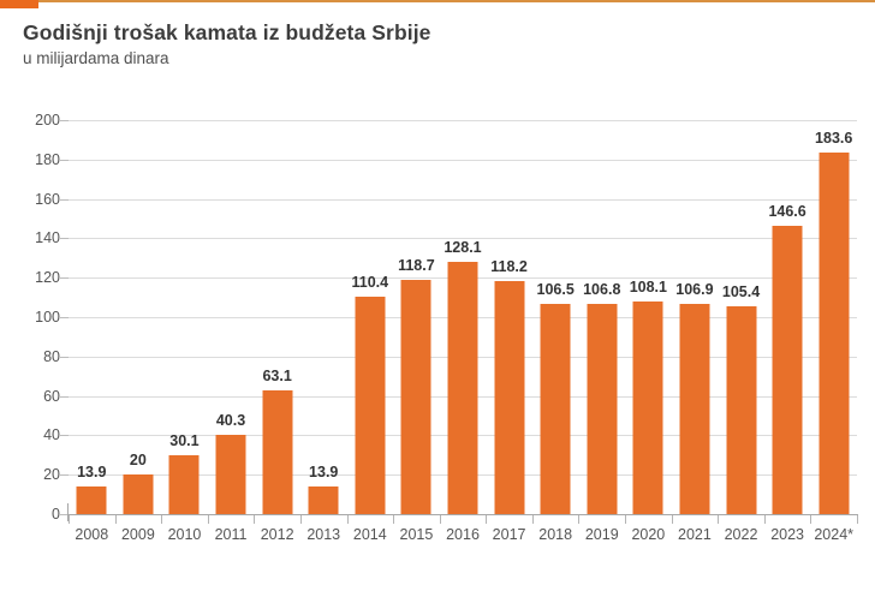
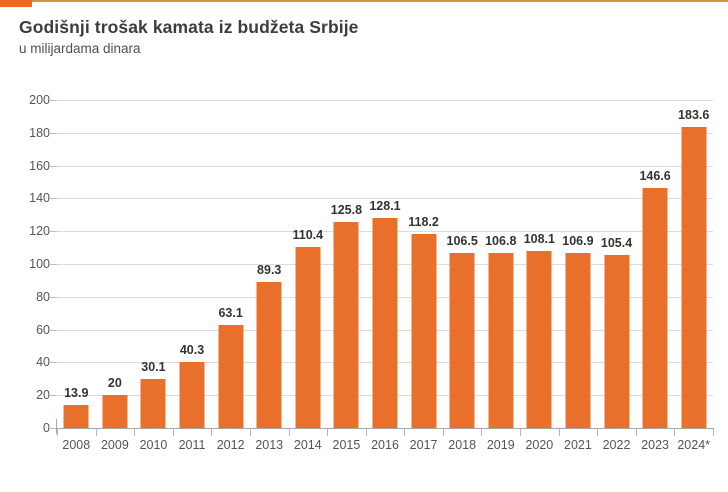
2013: 13.9 -> 89.3
2015: 118.7 -> 125.8
